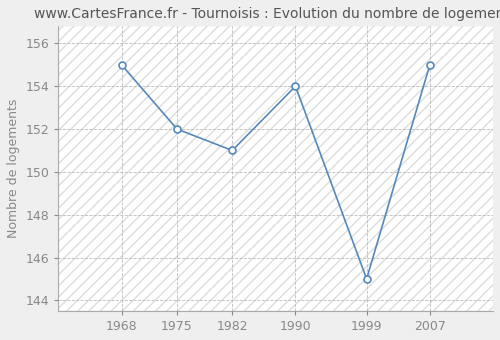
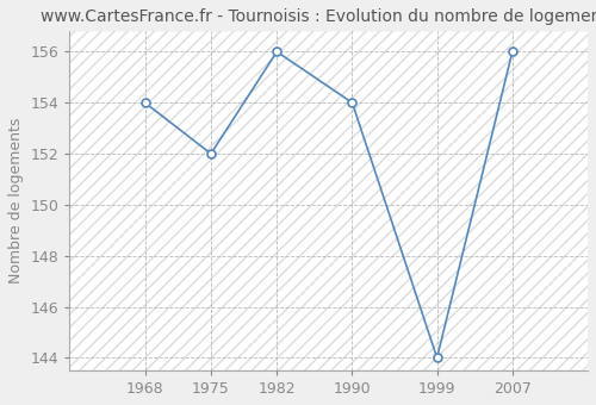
1968: 155 -> 154
1982: 151 -> 156
1999: 145 -> 144
2007: 155 -> 156
